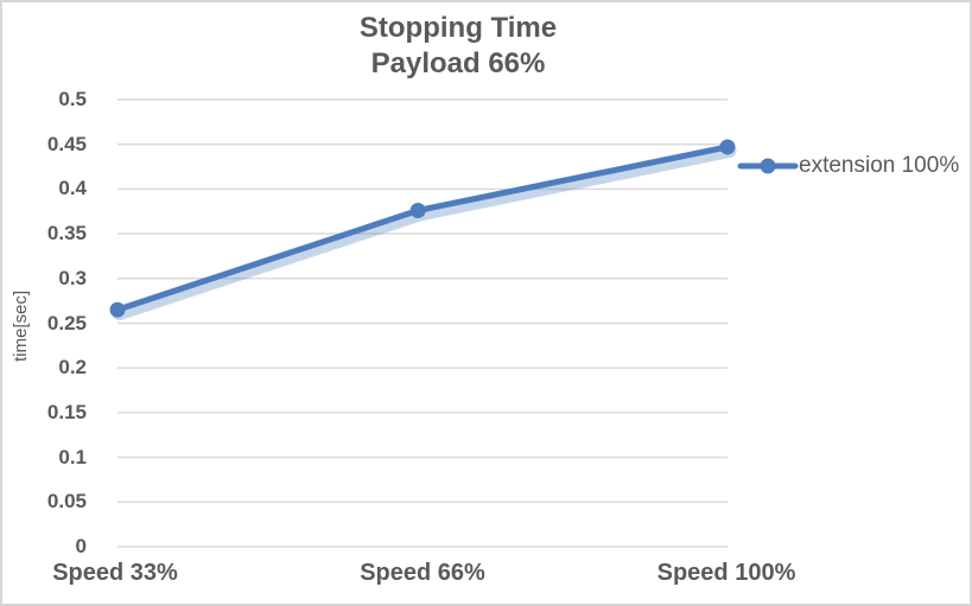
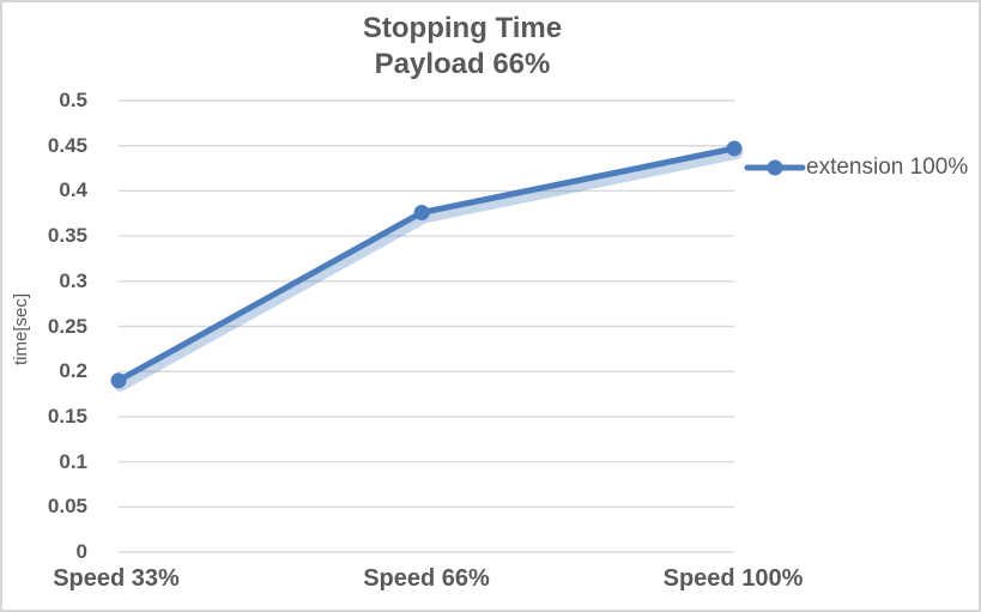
Speed 33%: 0.27 -> 0.19
